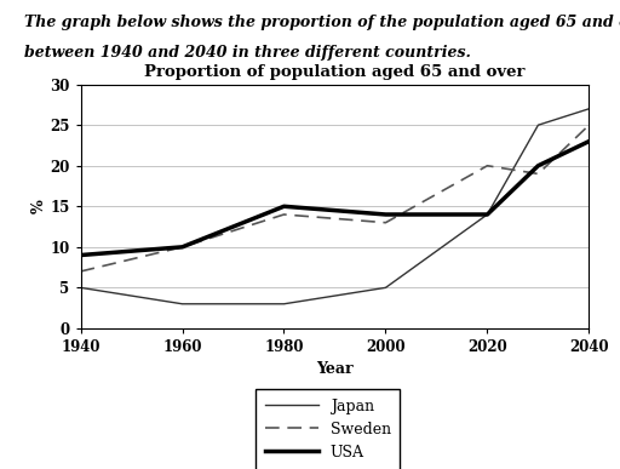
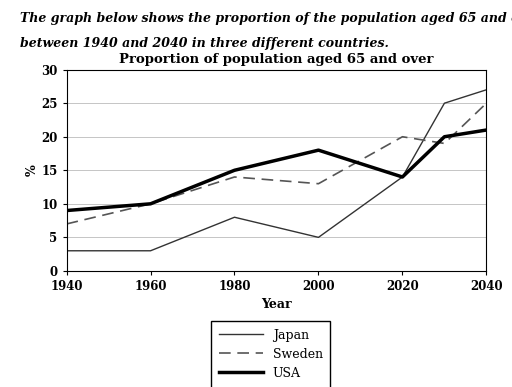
Japan/1940: 5 -> 3
Japan/1980: 3 -> 8
USA/2000: 14 -> 18
USA/2040: 23 -> 21
